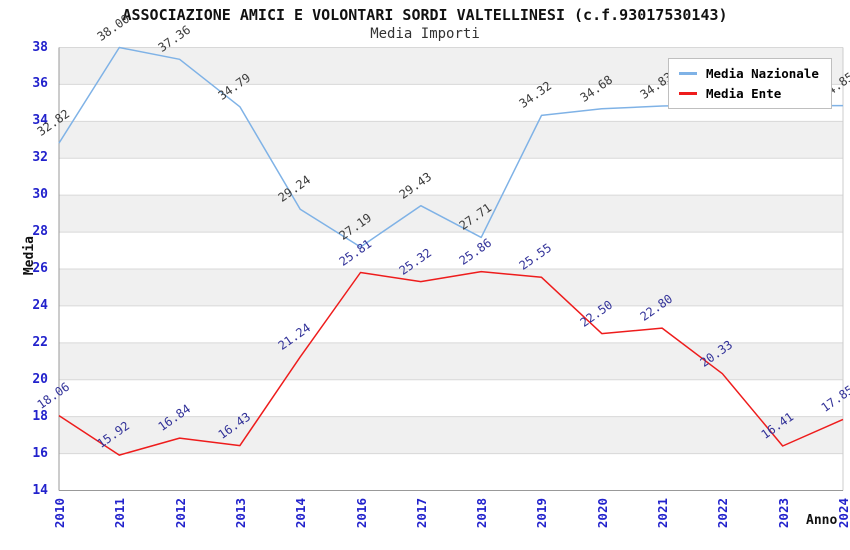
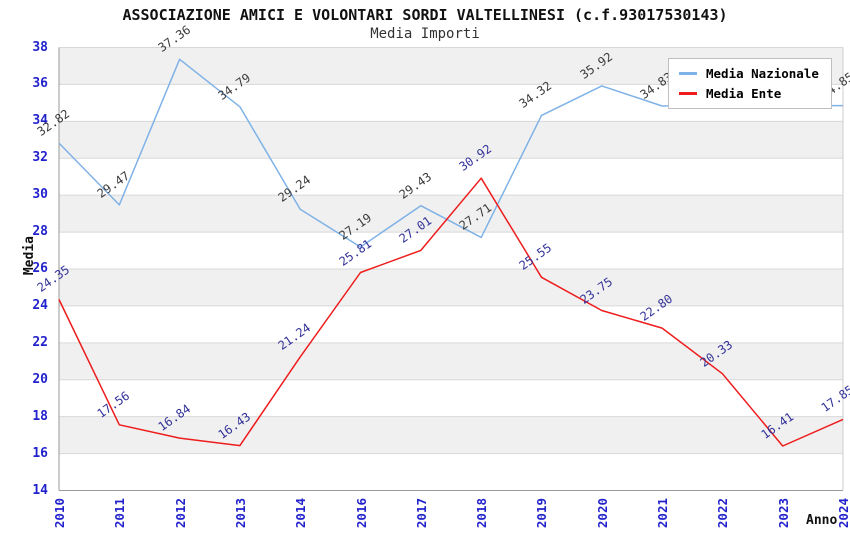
Media Ente/2010: 18.06 -> 24.35
Media Nazionale/2011: 38.00 -> 29.47
Media Ente/2011: 15.92 -> 17.56
Media Ente/2017: 25.32 -> 27.01
Media Ente/2018: 25.86 -> 30.92
Media Nazionale/2020: 34.68 -> 35.92
Media Ente/2020: 22.50 -> 23.75
